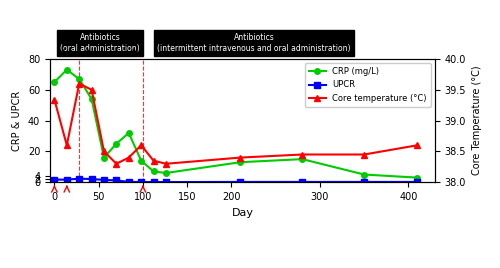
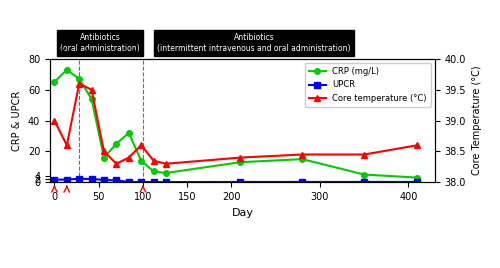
Core temperature (°C)/0: 39.34 -> 39.00
